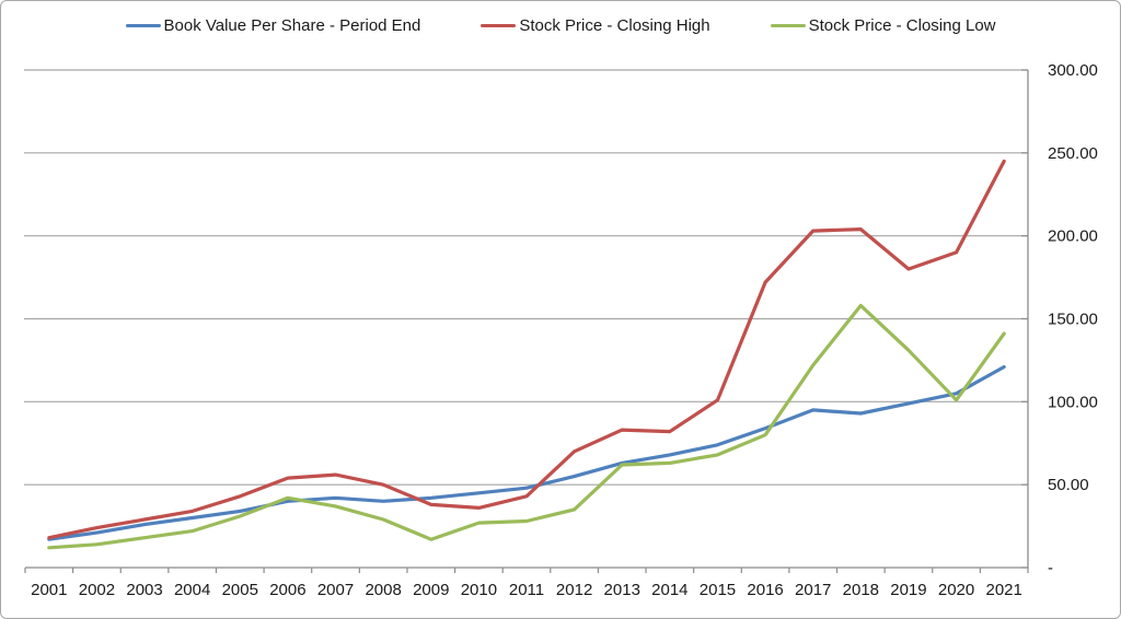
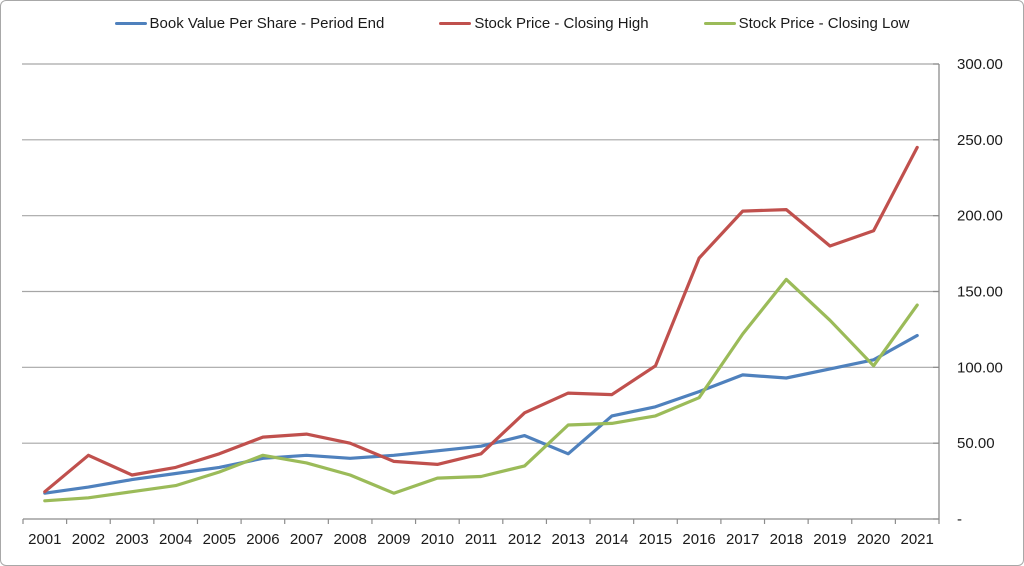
Stock Price - Closing High/2002: 24 -> 42
Book Value Per Share - Period End/2013: 63 -> 43
